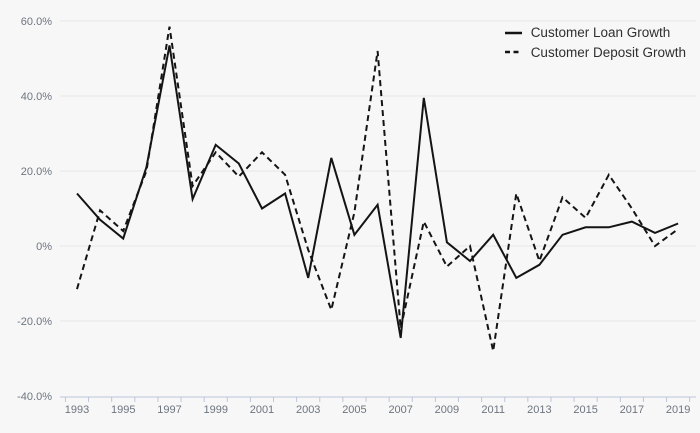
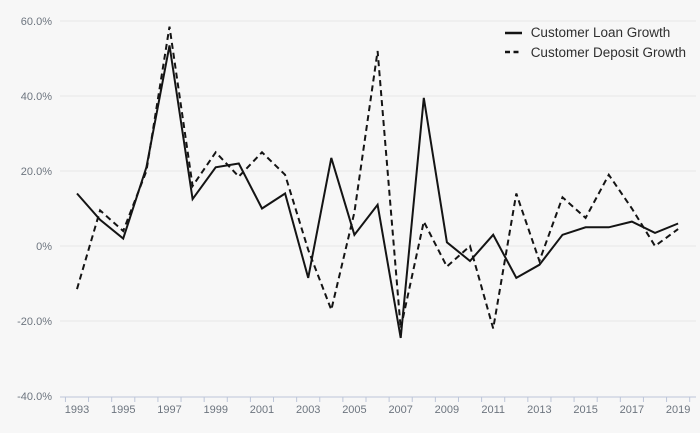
Customer Loan Growth/1999: 27% -> 21%
Customer Deposit Growth/2011: -28% -> -22%
